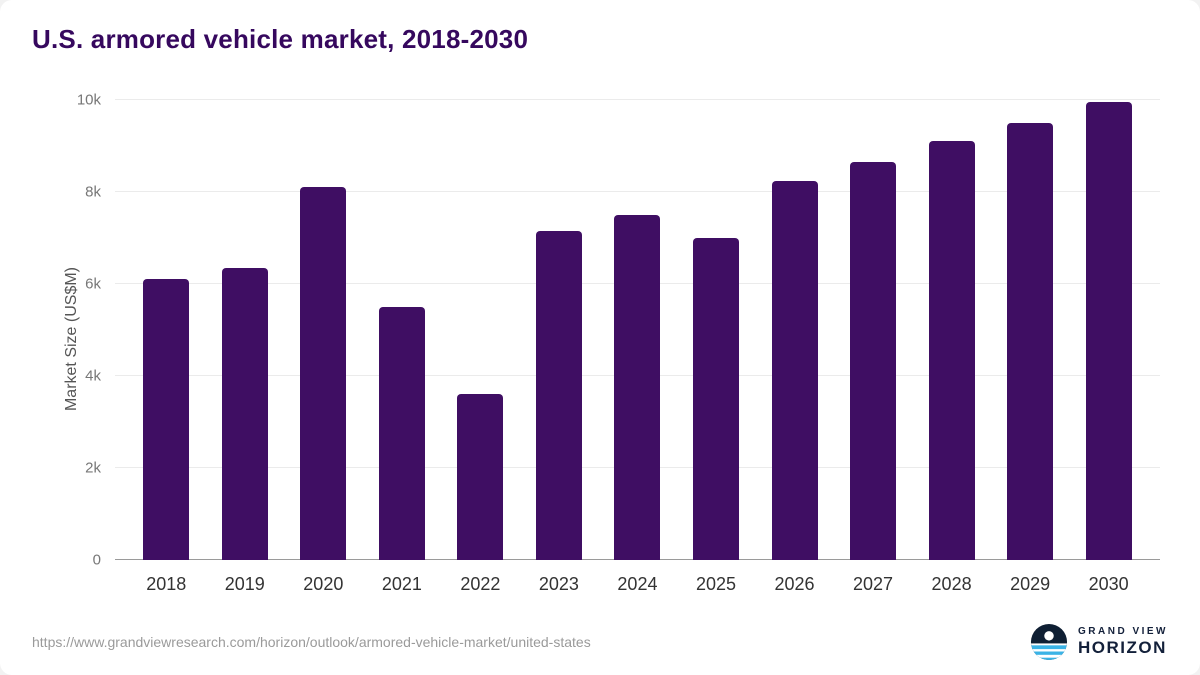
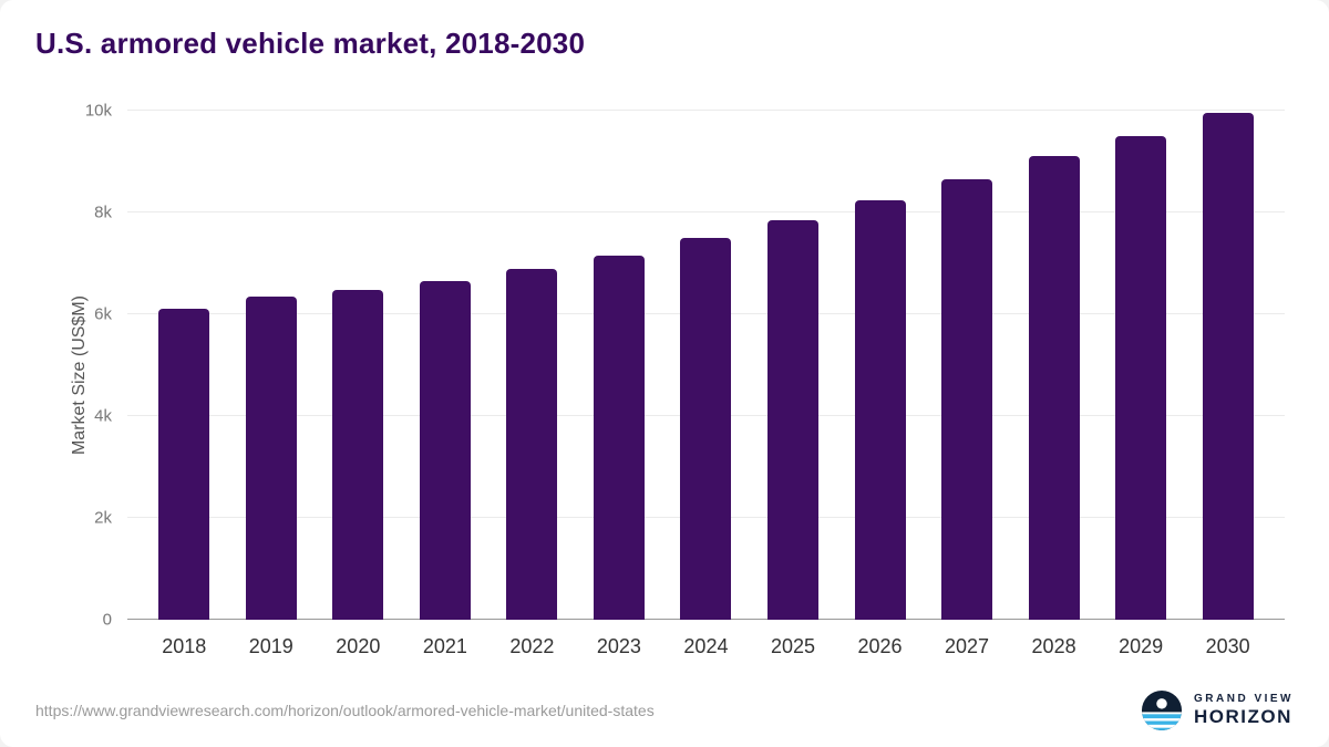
2020: 8.1k -> 6.5k
2021: 5.5k -> 6.6k
2022: 3.6k -> 6.9k
2025: 7.0k -> 7.8k
